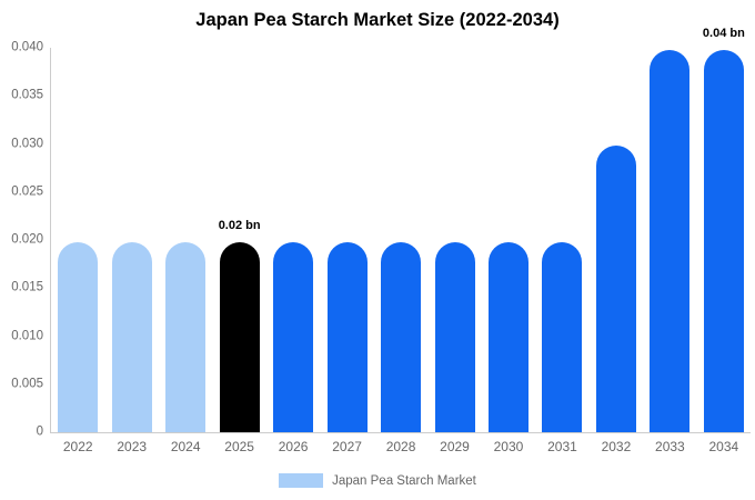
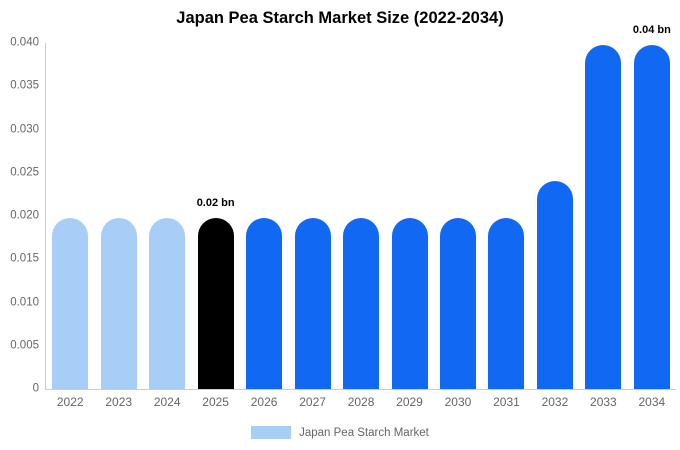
2032: 0.030 -> 0.024
